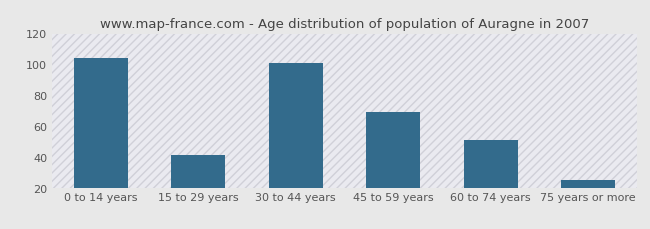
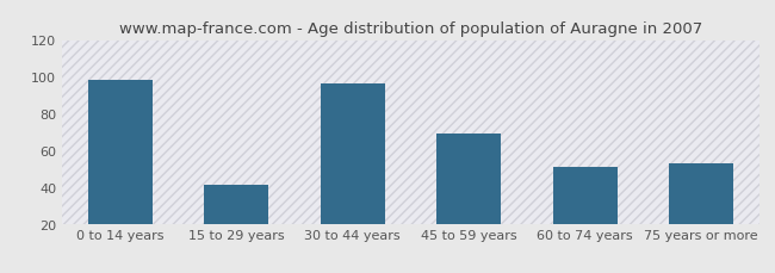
0 to 14 years: 104 -> 98
30 to 44 years: 101 -> 96
75 years or more: 25 -> 53
